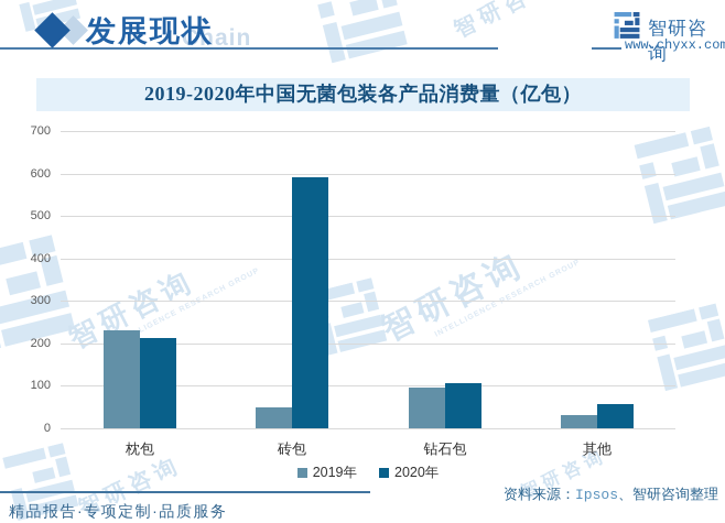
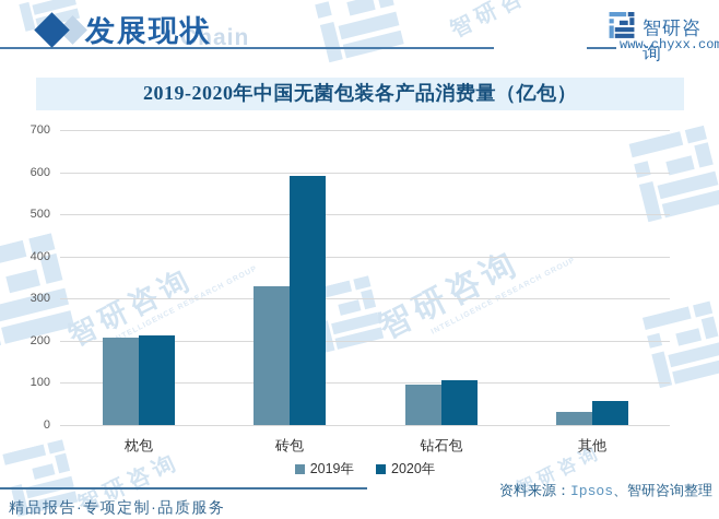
2019年/枕包: 230 -> 210
2019年/砖包: 50 -> 330
